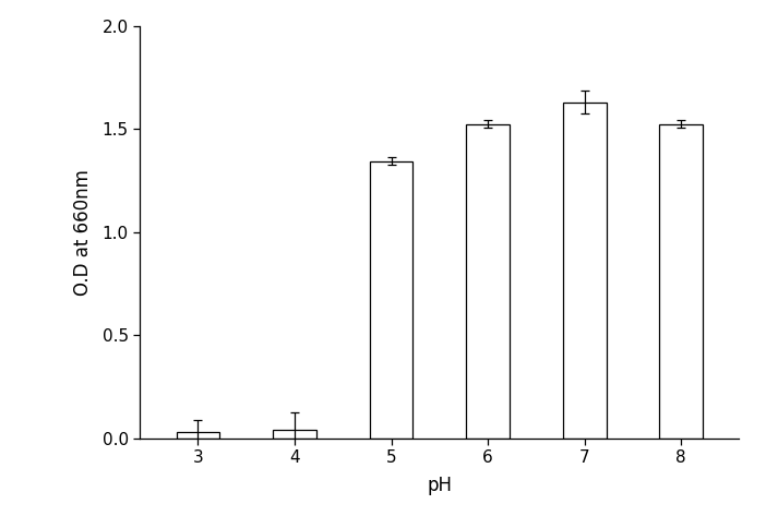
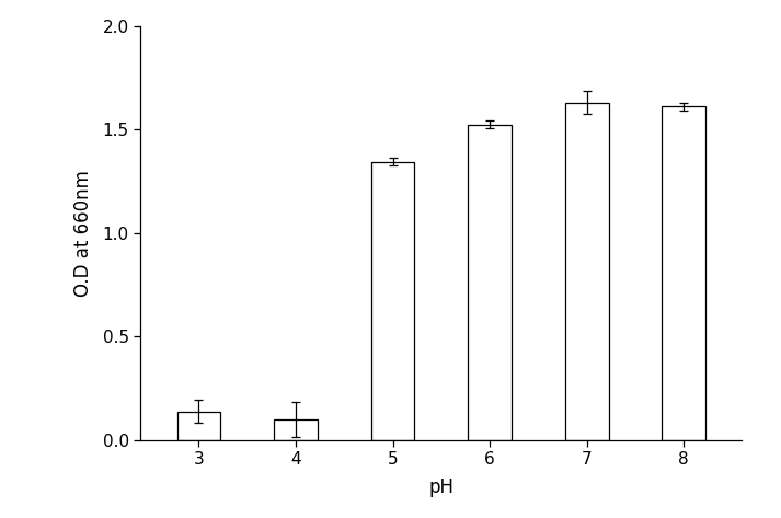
3: 0.03 -> 0.14
4: 0.04 -> 0.10
8: 1.52 -> 1.61
